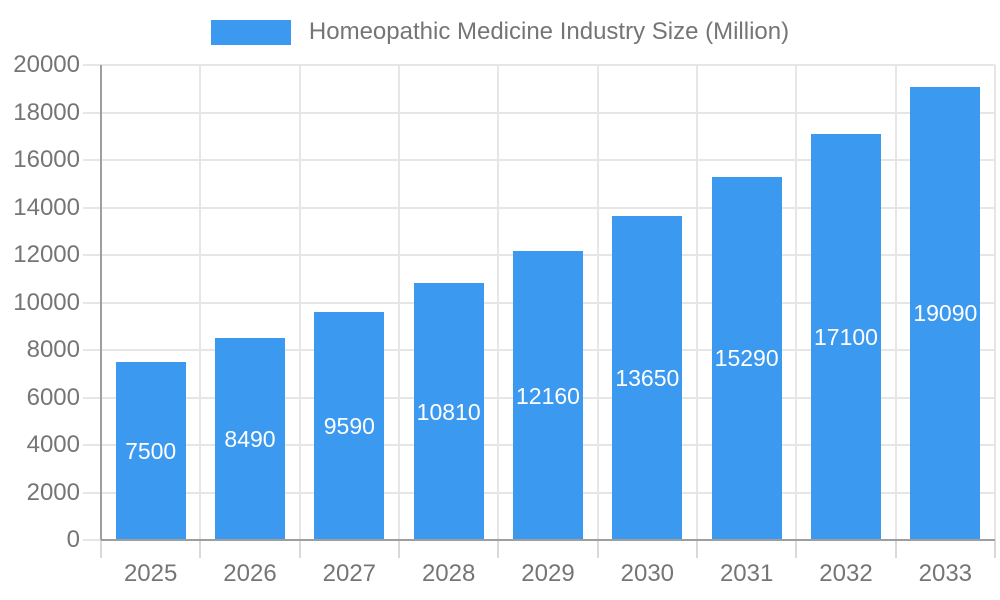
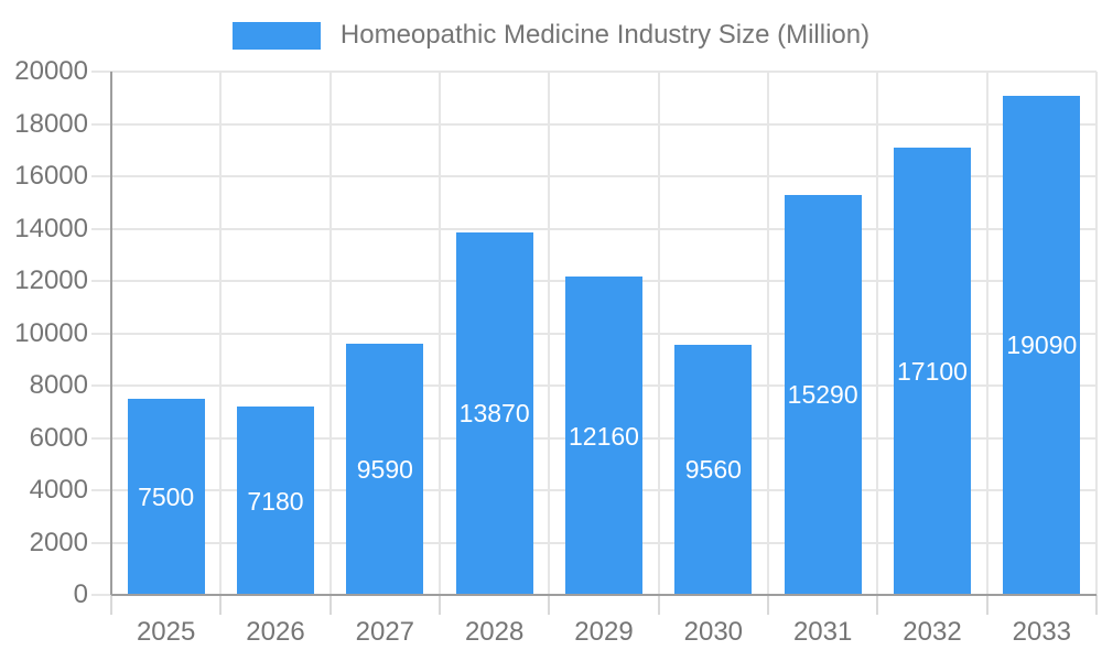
2026: 8490 -> 7180
2028: 10810 -> 13870
2030: 13650 -> 9560
